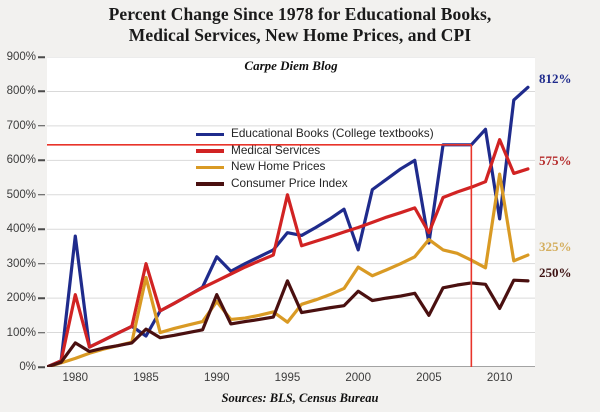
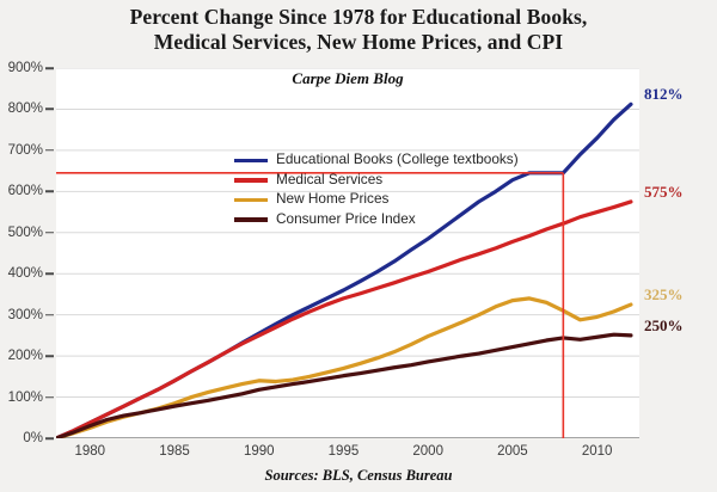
Educational Books (College textbooks)/1980: 380% -> 40%
Medical Services/1980: 210% -> 40%
Consumer Price Index/1980: 70% -> 30%
Educational Books (College textbooks)/1985: 90% -> 140%
Medical Services/1985: 300% -> 140%
New Home Prices/1985: 260% -> 80%
Consumer Price Index/1985: 110% -> 80%
Educational Books (College textbooks)/1990: 320% -> 260%
New Home Prices/1990: 190% -> 140%
Consumer Price Index/1990: 210% -> 120%
Educational Books (College textbooks)/1995: 390% -> 360%
Medical Services/1995: 500% -> 340%
New Home Prices/1995: 130% -> 170%
Consumer Price Index/1995: 250% -> 150%
Educational Books (College textbooks)/2000: 340% -> 480%
New Home Prices/2000: 290% -> 250%
Consumer Price Index/2000: 220% -> 190%
Educational Books (College textbooks)/2005: 360% -> 630%
Medical Services/2005: 390% -> 480%
New Home Prices/2005: 370% -> 340%
Consumer Price Index/2005: 150% -> 220%
Educational Books (College textbooks)/2010: 430% -> 730%
Medical Services/2010: 660% -> 550%
New Home Prices/2010: 560% -> 300%
Consumer Price Index/2010: 170% -> 250%
